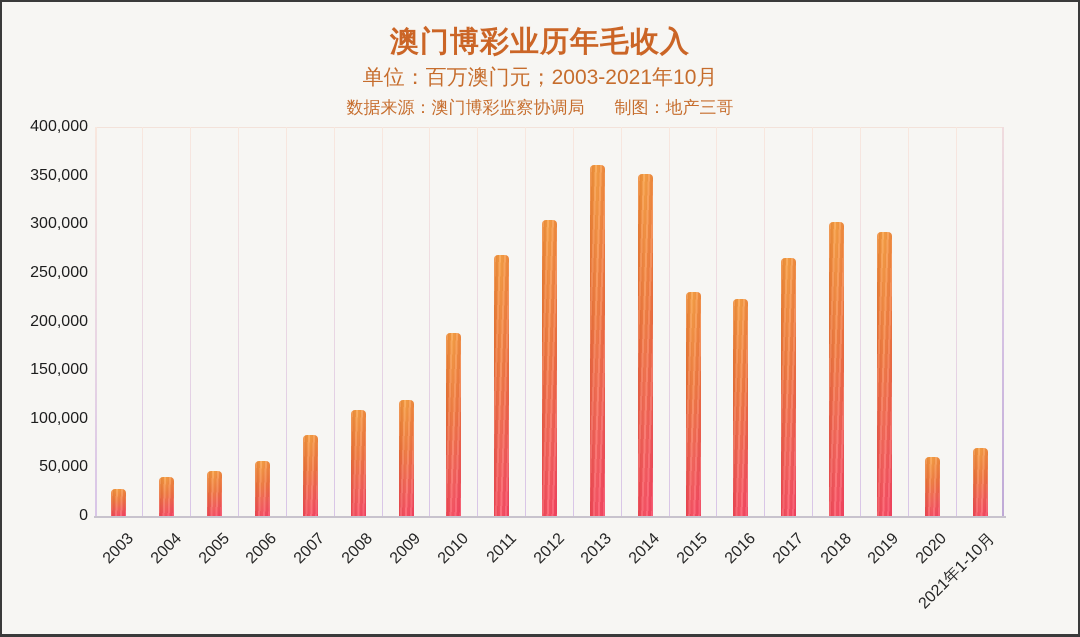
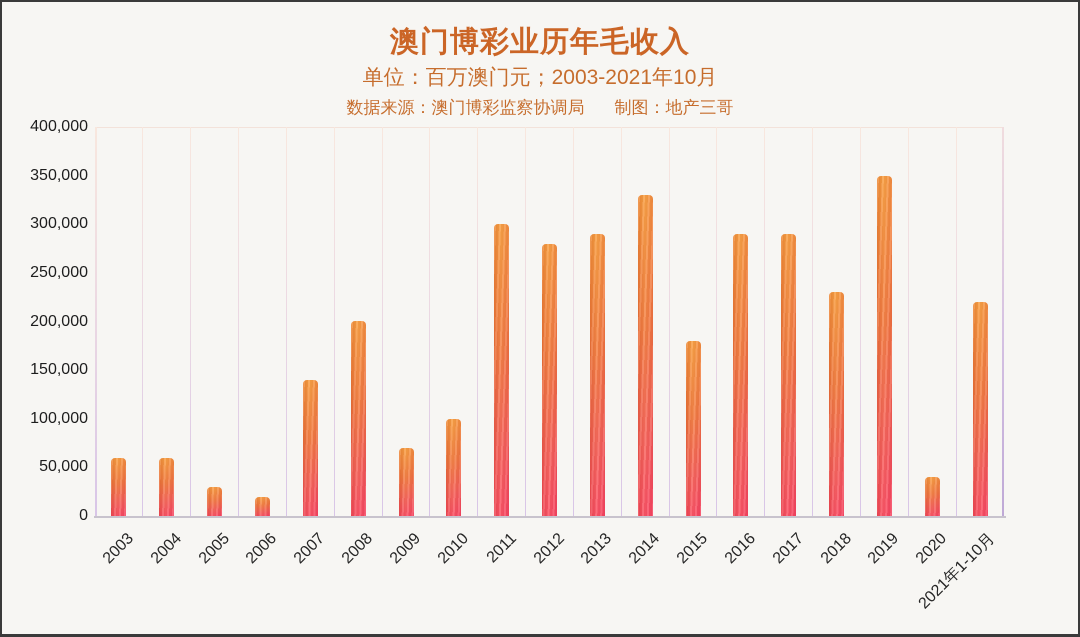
2003: 30000 -> 60000
2004: 40000 -> 60000
2005: 50000 -> 30000
2006: 60000 -> 20000
2007: 80000 -> 140000
2008: 110000 -> 200000
2009: 120000 -> 70000
2010: 190000 -> 100000
2011: 270000 -> 300000
2012: 300000 -> 280000
2013: 360000 -> 290000
2014: 350000 -> 330000
2015: 230000 -> 180000
2016: 220000 -> 290000
2017: 270000 -> 290000
2018: 300000 -> 230000
2019: 290000 -> 350000
2020: 60000 -> 40000
2021年1-10月: 70000 -> 220000
